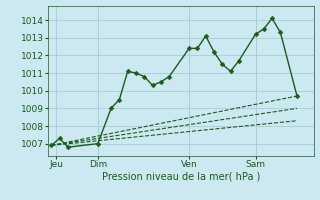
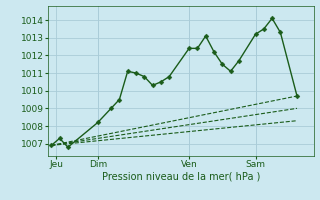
Dim: 1007.0 -> 1008.2
